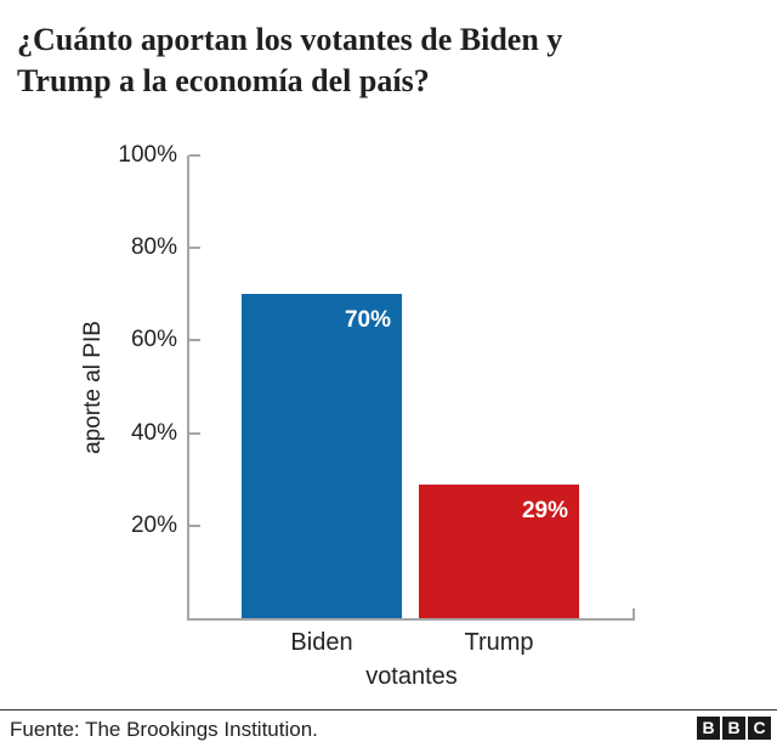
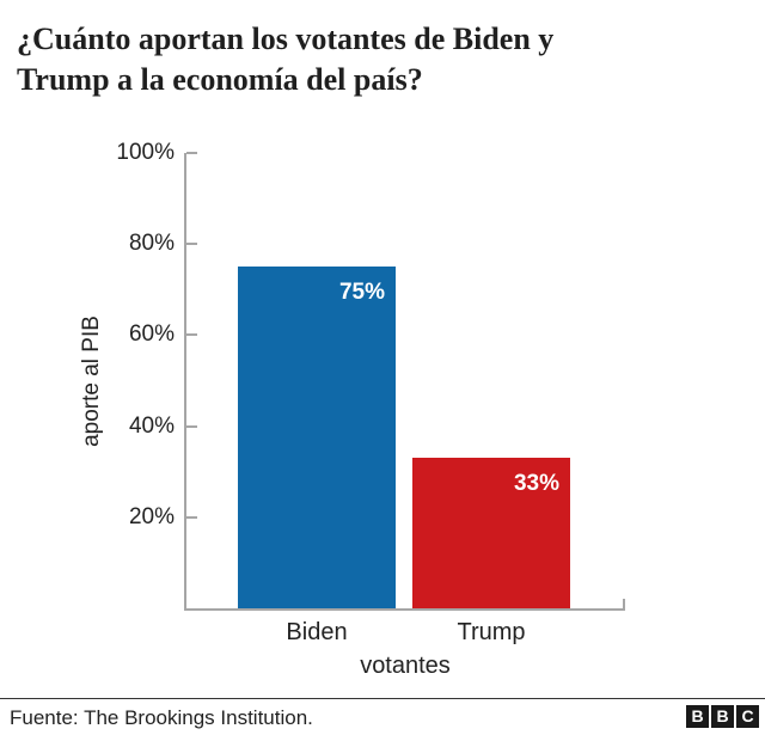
Biden: 70% -> 75%
Trump: 29% -> 33%
